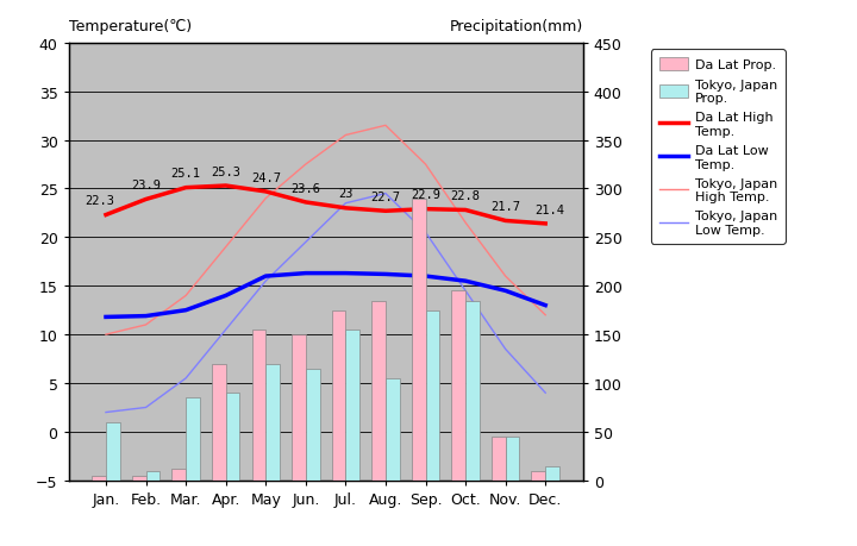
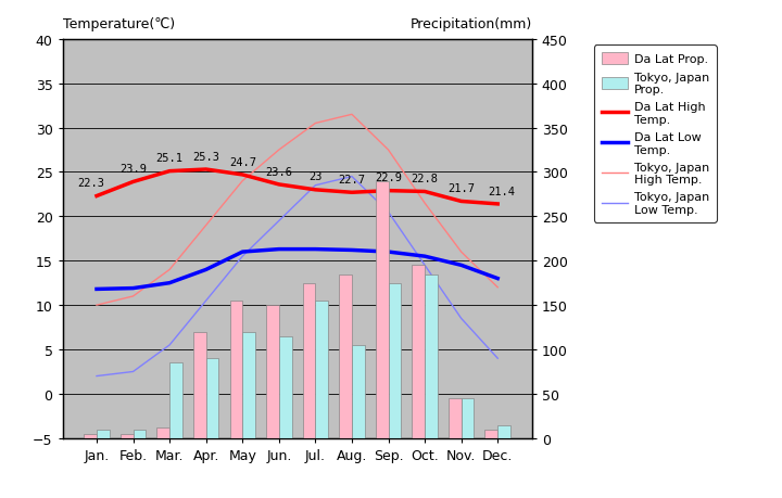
Tokyo, Japan Prop./Jan.: 60 -> 10
